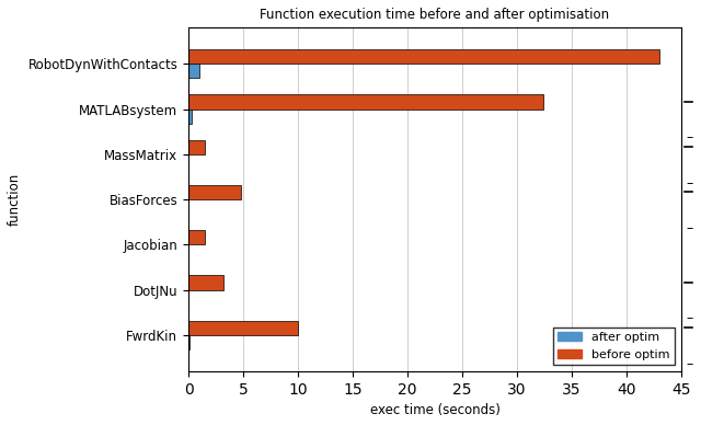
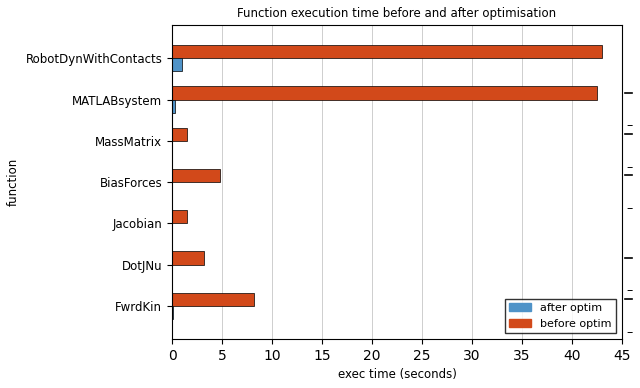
before optim/MATLABsystem: 32.4 -> 42.5
before optim/FwrdKin: 10.0 -> 8.2
